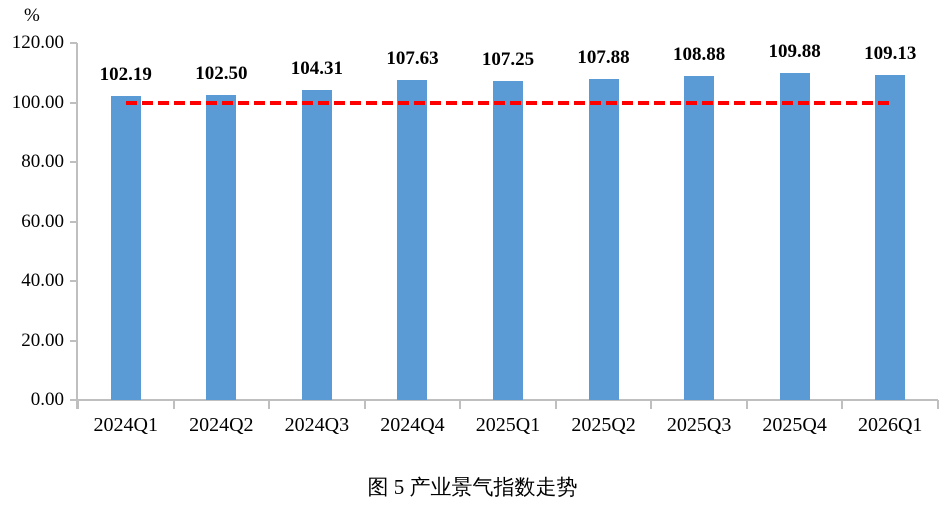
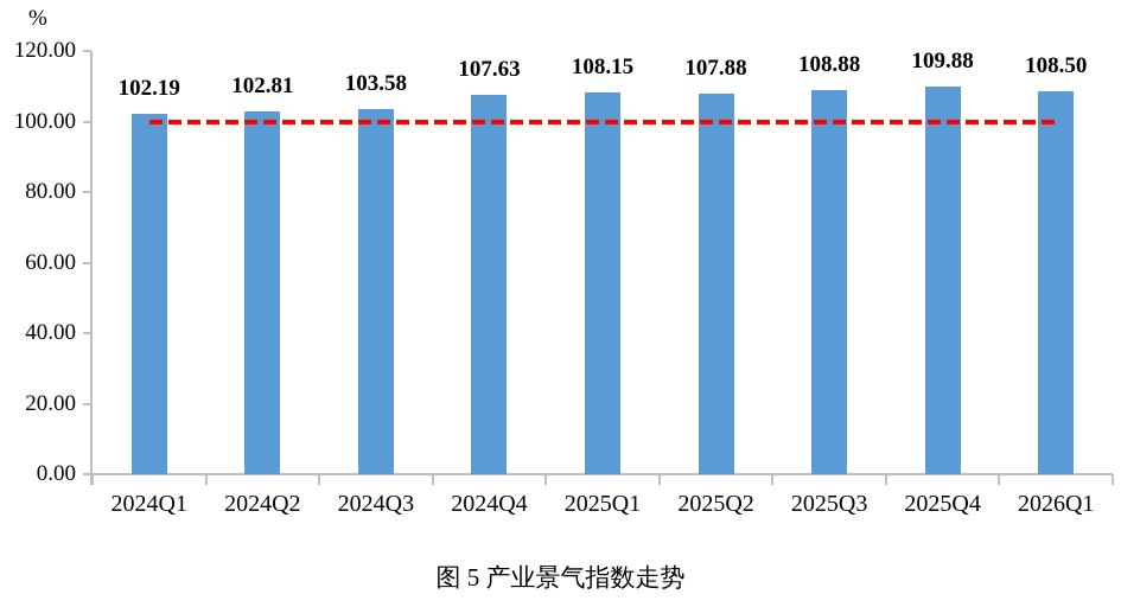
2024Q2: 102.50 -> 102.81
2024Q3: 104.31 -> 103.58
2025Q1: 107.25 -> 108.15
2026Q1: 109.13 -> 108.50
